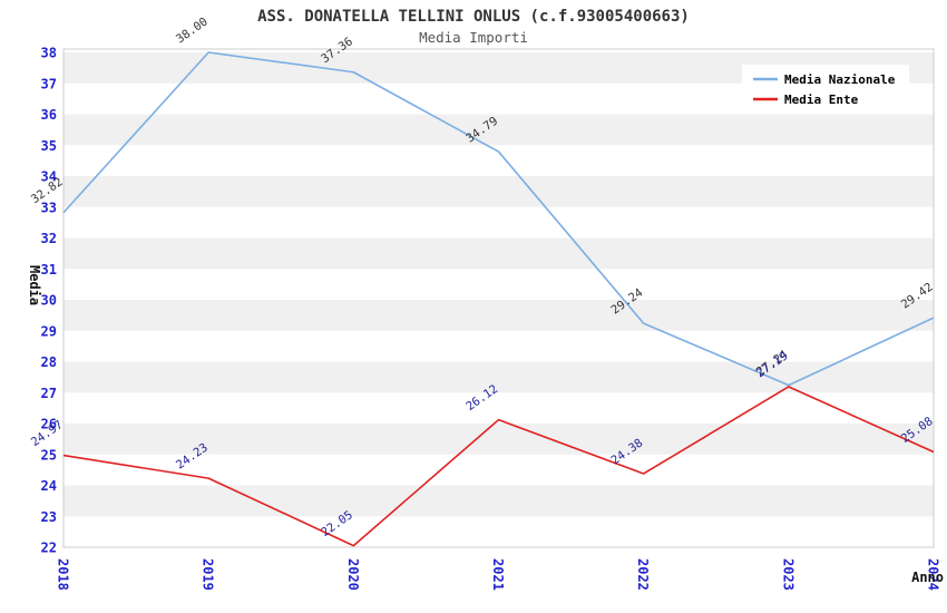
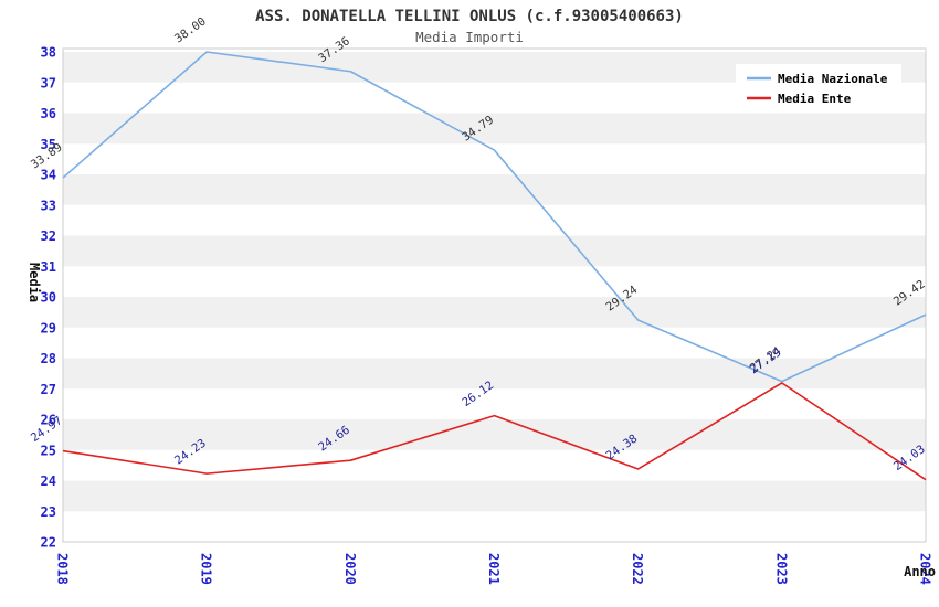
Media Nazionale/2018: 32.82 -> 33.89
Media Ente/2020: 22.05 -> 24.66
Media Ente/2024: 25.08 -> 24.03
